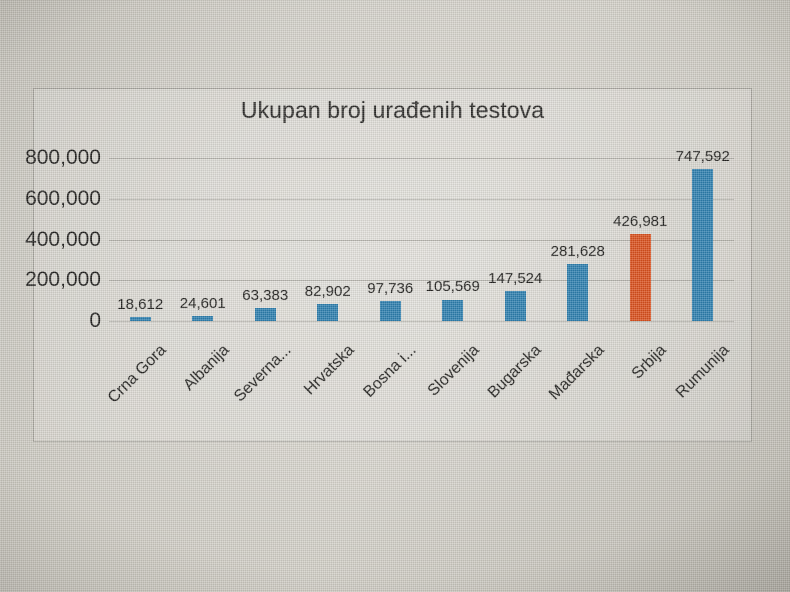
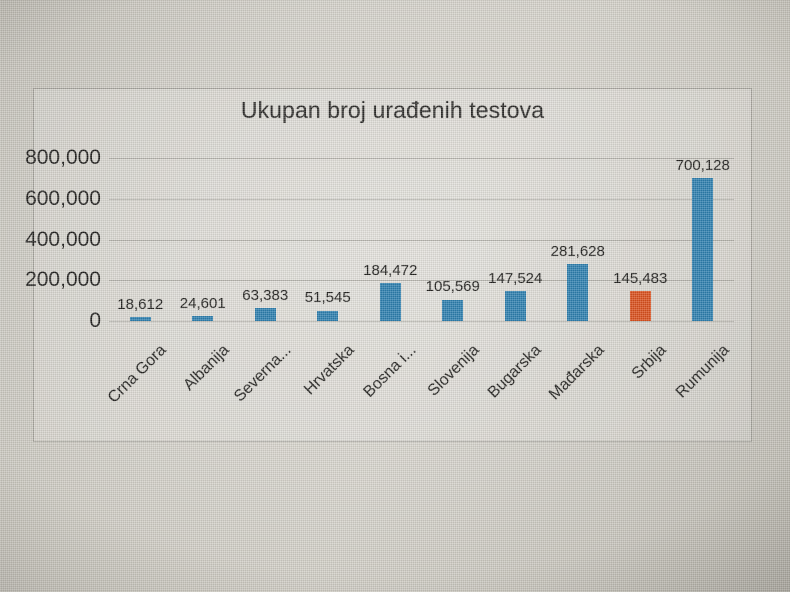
Hrvatska: 82,902 -> 51,545
Bosna i...: 97,736 -> 184,472
Srbija: 426,981 -> 145,483
Rumunija: 747,592 -> 700,128
